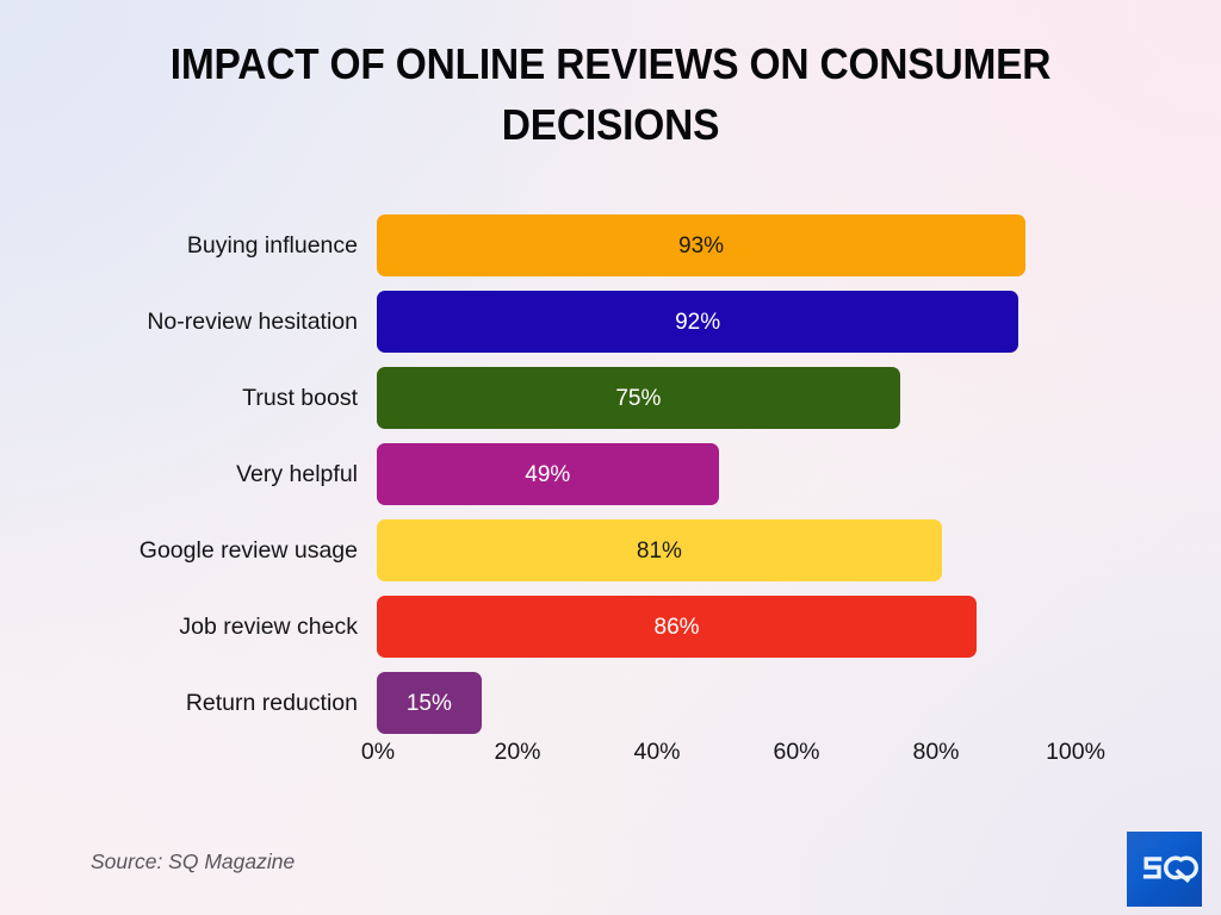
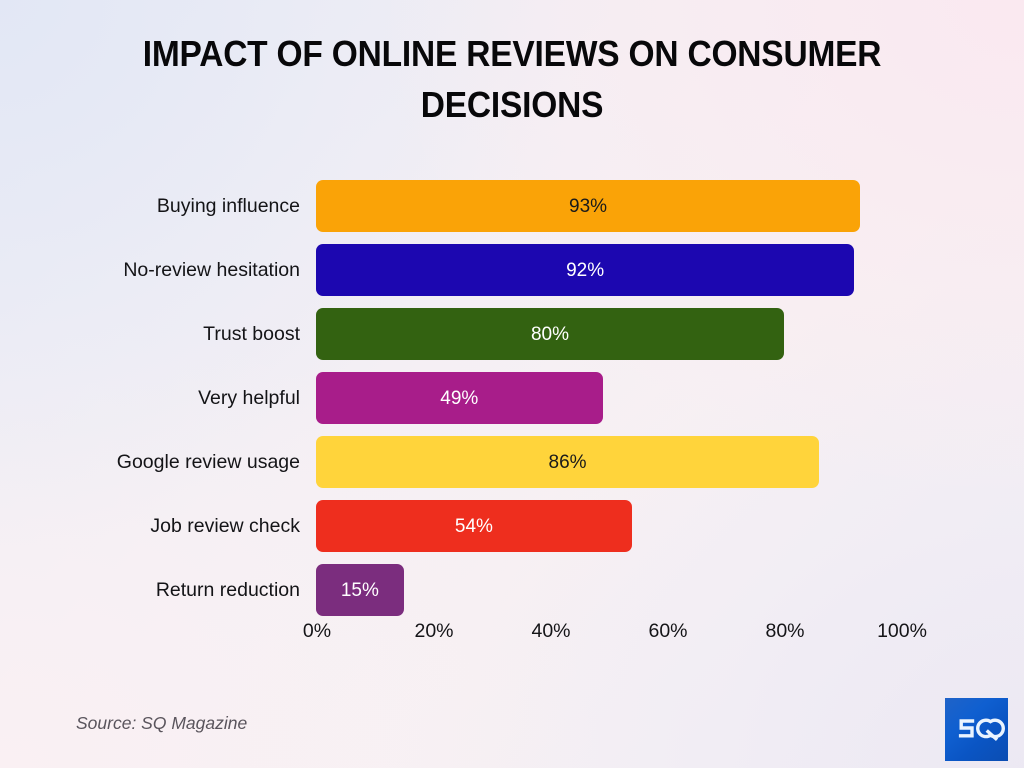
Trust boost: 75% -> 80%
Google review usage: 81% -> 86%
Job review check: 86% -> 54%
